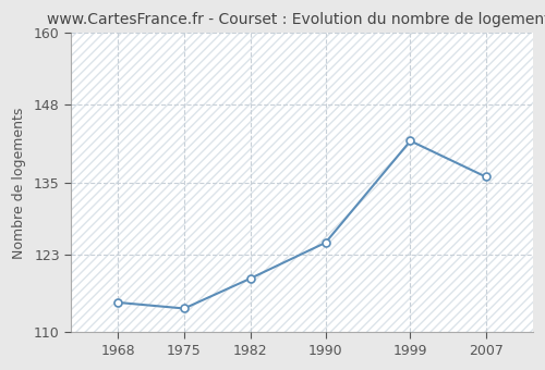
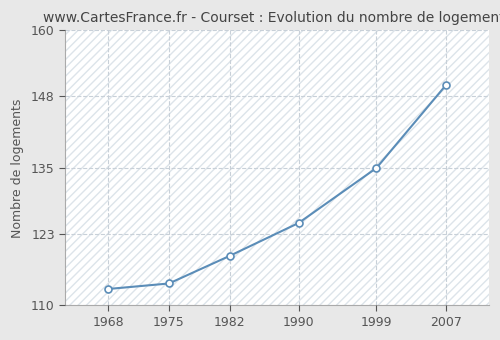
1968: 115 -> 113
1999: 142 -> 135
2007: 136 -> 150
